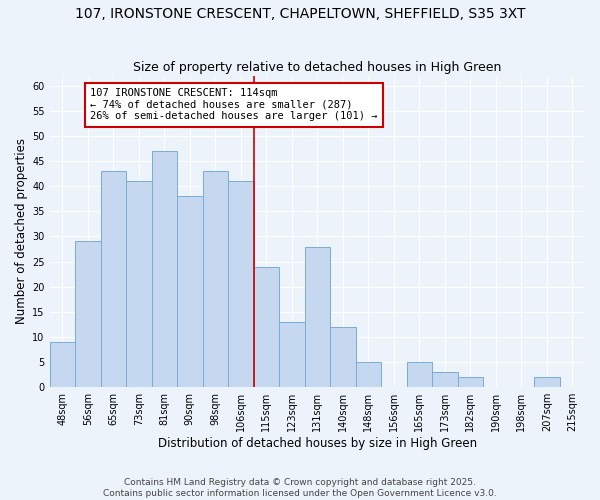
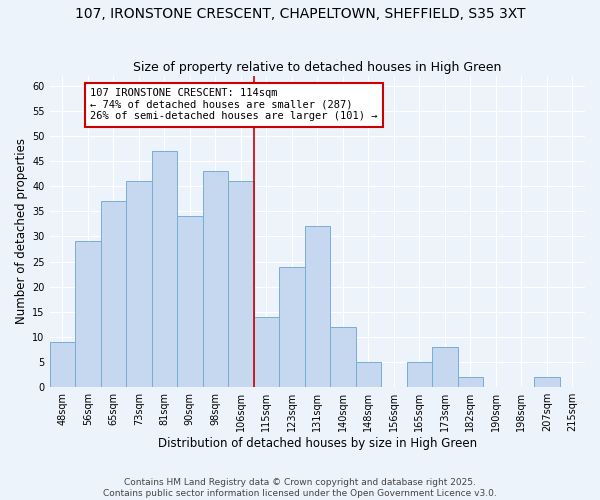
65sqm: 43 -> 37
90sqm: 38 -> 34
115sqm: 24 -> 14
123sqm: 13 -> 24
131sqm: 28 -> 32
173sqm: 3 -> 8
